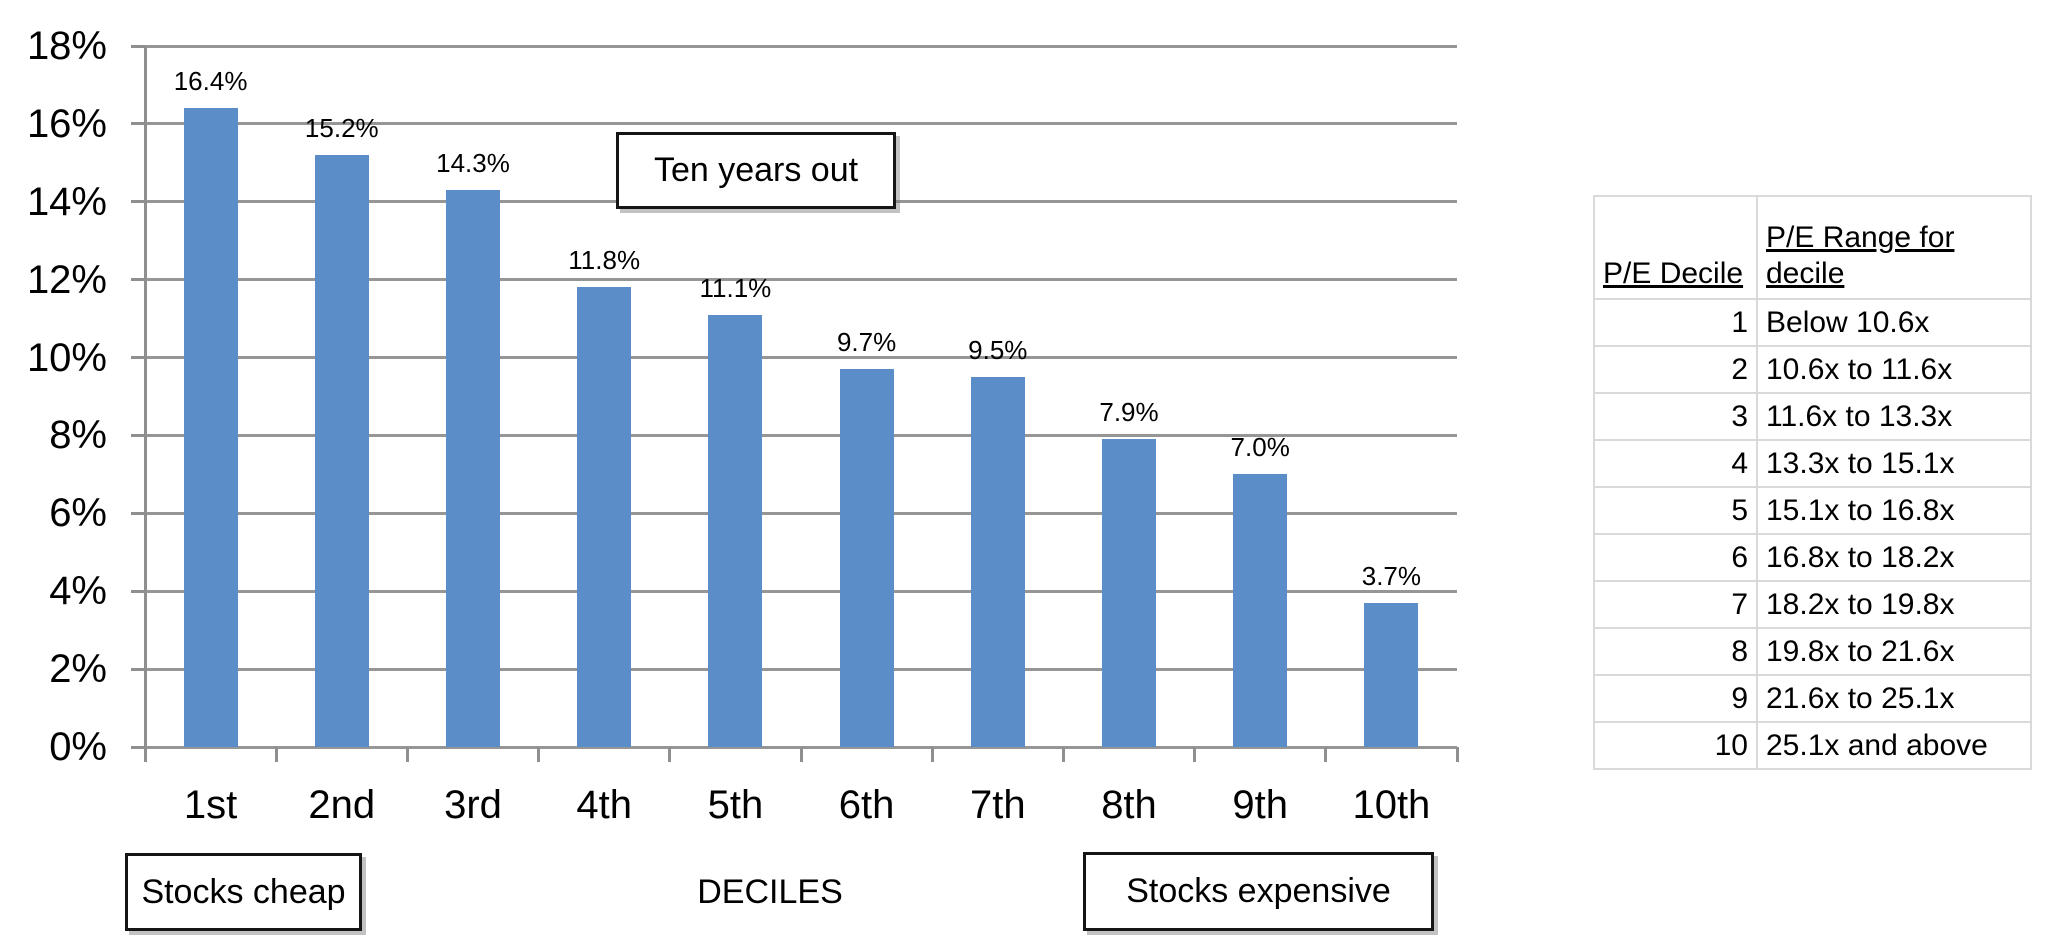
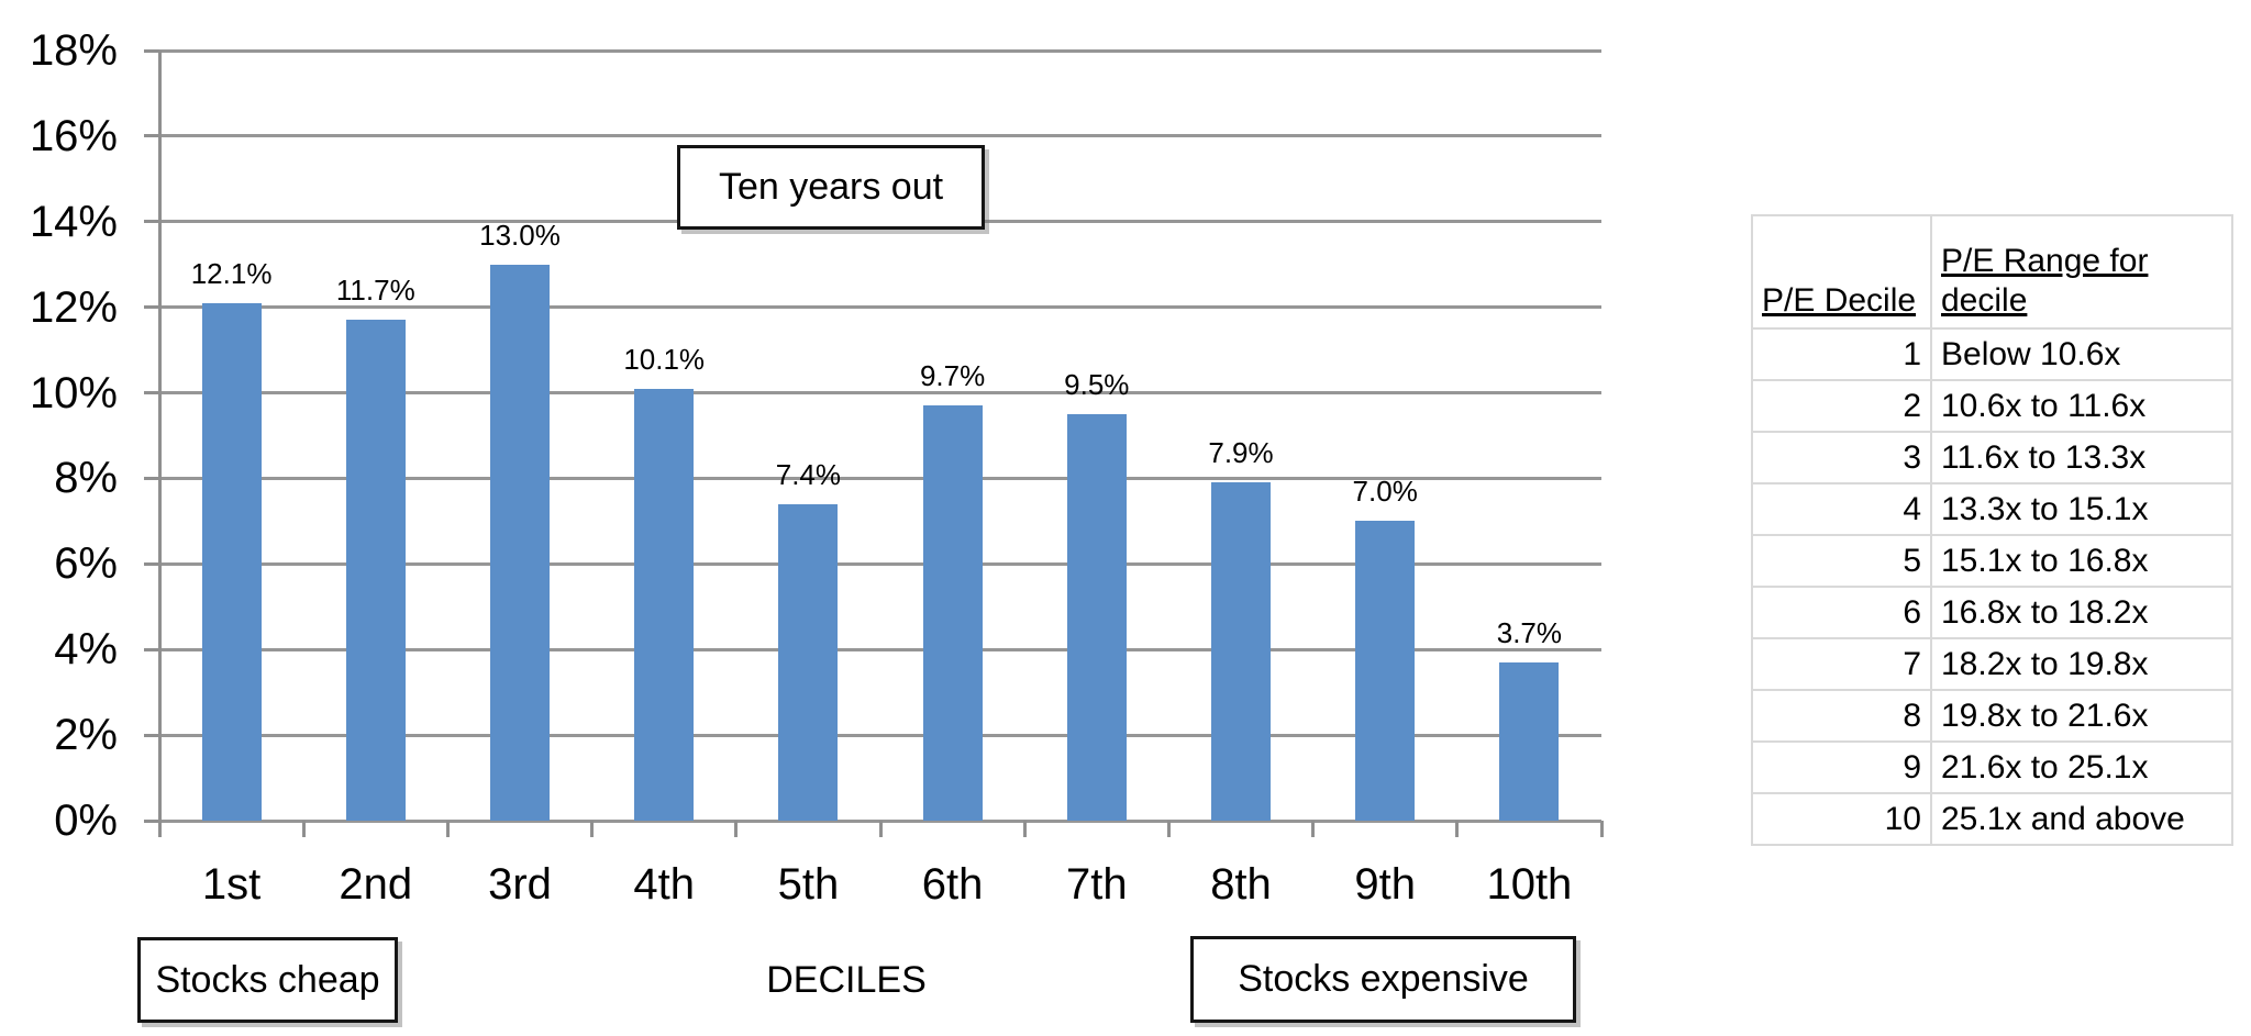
1st: 16.4% -> 12.1%
2nd: 15.2% -> 11.7%
3rd: 14.3% -> 13.0%
4th: 11.8% -> 10.1%
5th: 11.1% -> 7.4%
